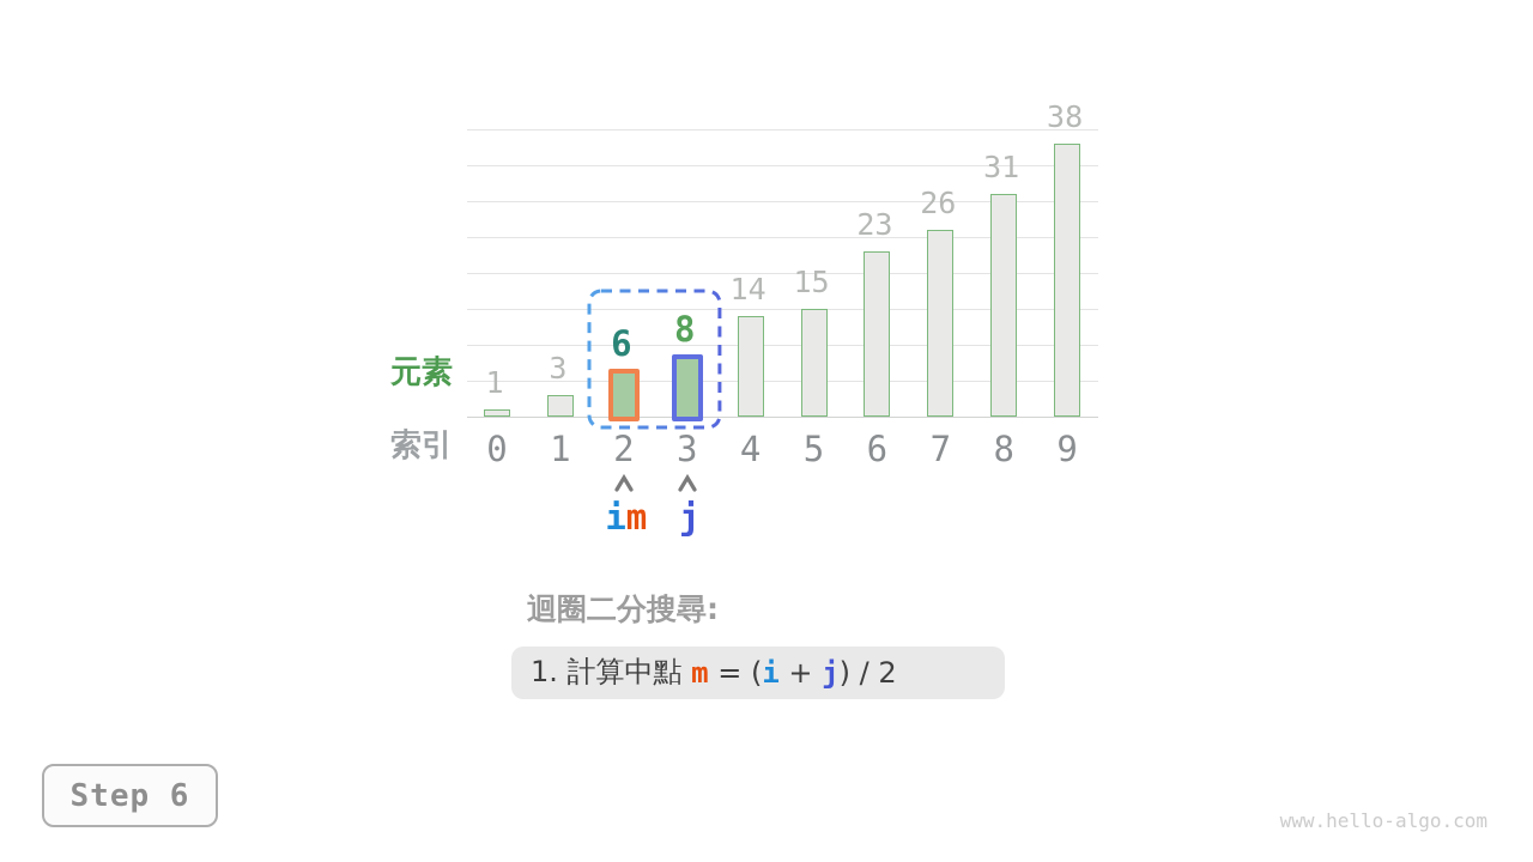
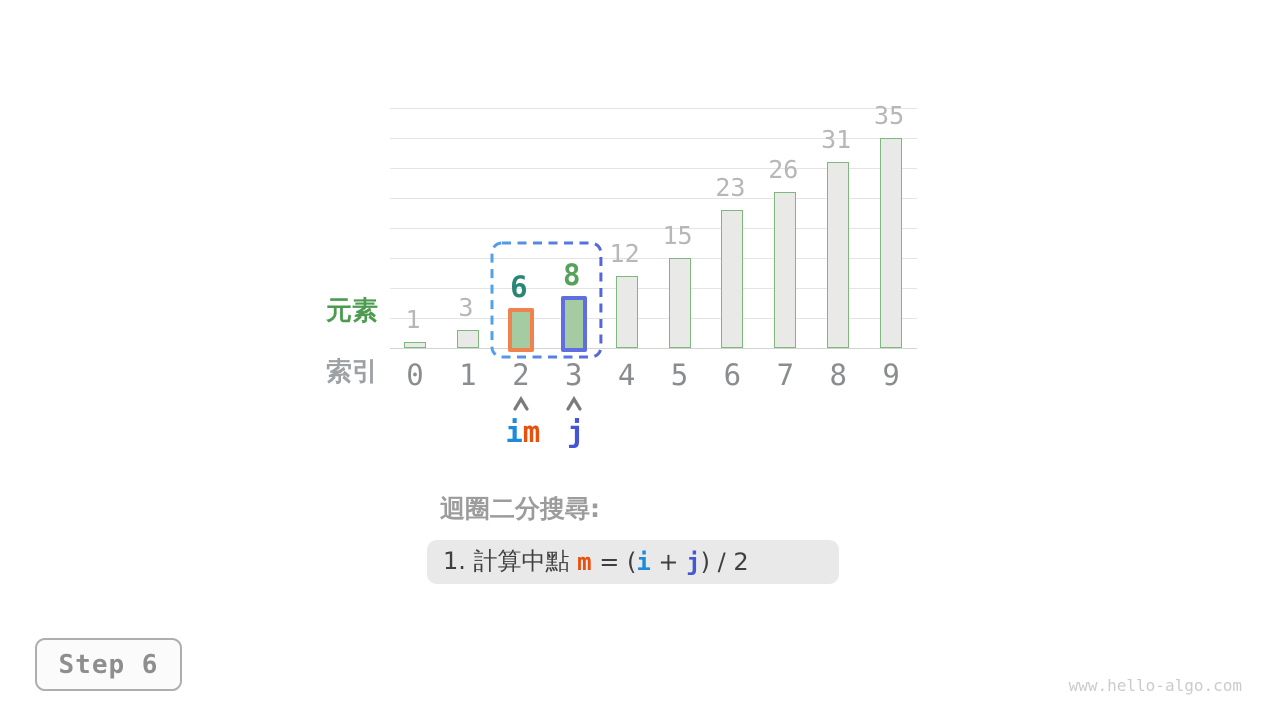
4: 14 -> 12
9: 38 -> 35
